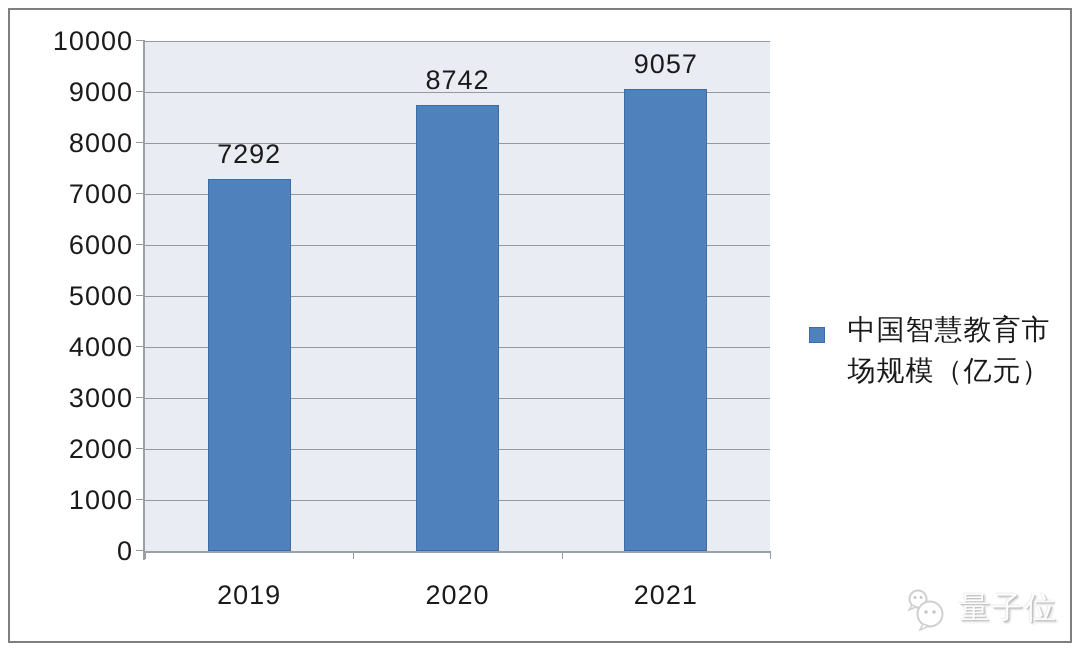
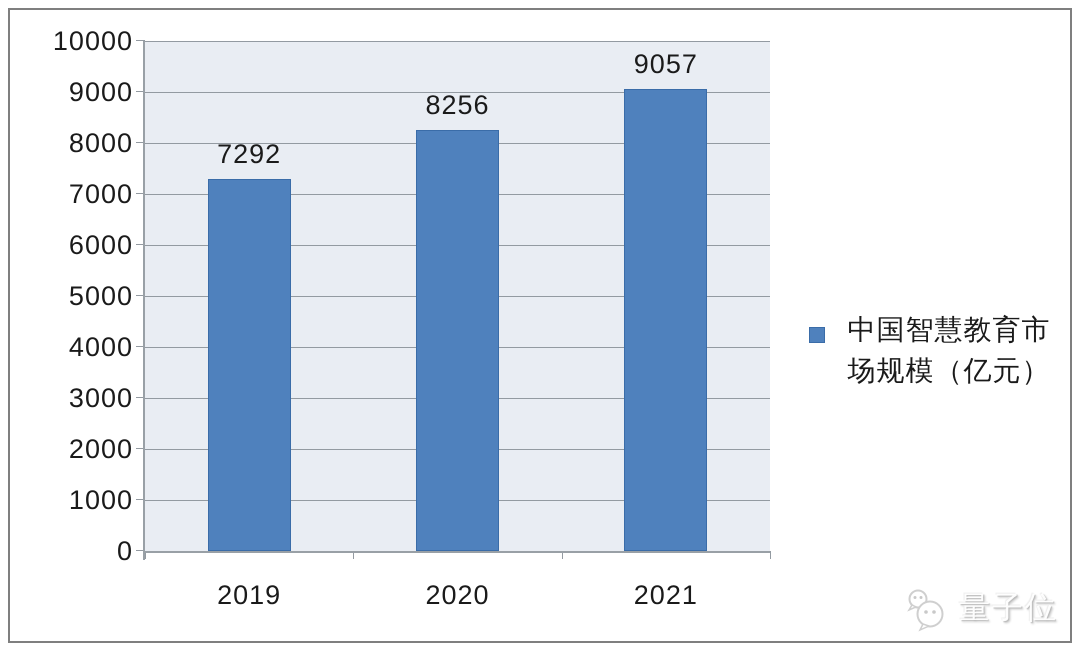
2020: 8742 -> 8256
